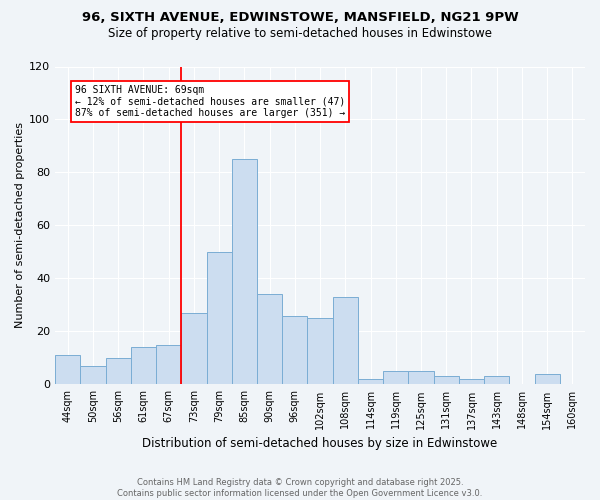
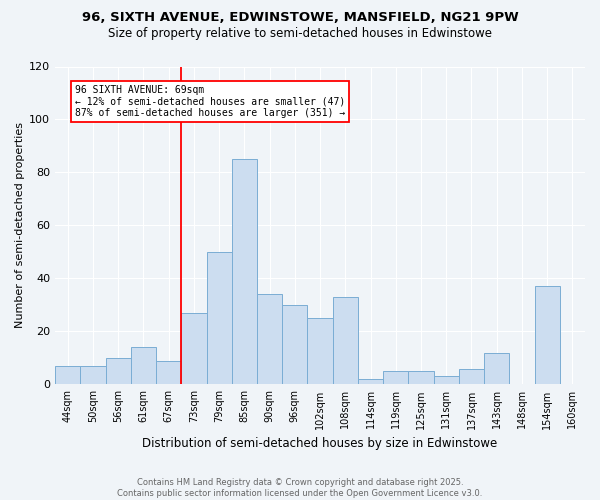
44sqm: 11 -> 7
67sqm: 15 -> 9
96sqm: 26 -> 30
137sqm: 2 -> 6
143sqm: 3 -> 12
154sqm: 4 -> 37
